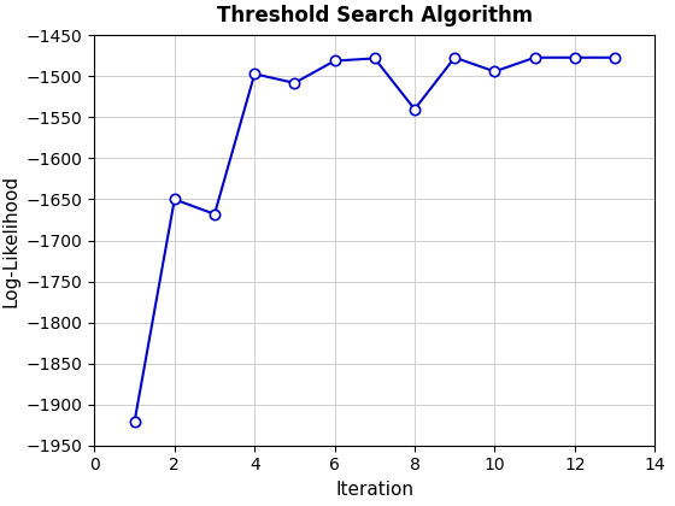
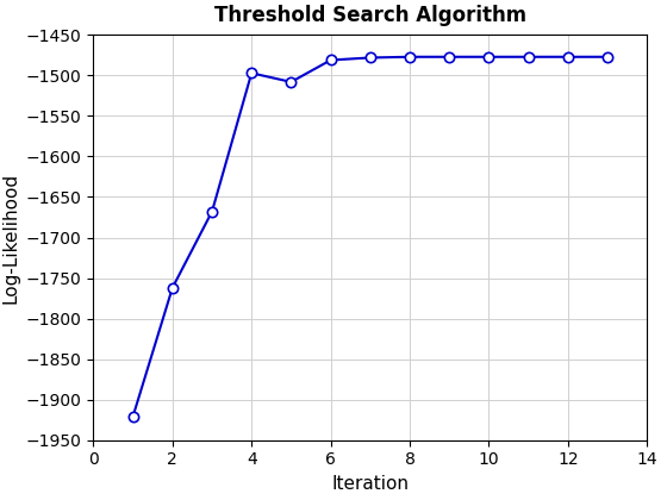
2: -1650 -> -1762
8: -1540 -> -1477
10: -1494 -> -1477
